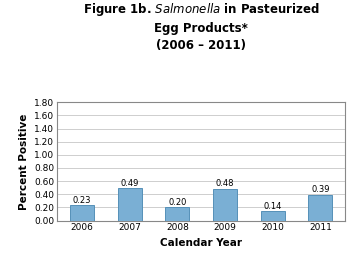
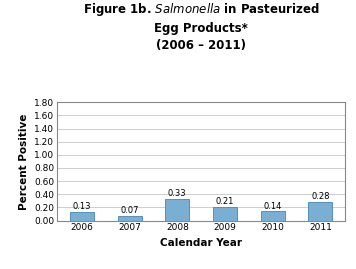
2006: 0.23 -> 0.13
2007: 0.49 -> 0.07
2008: 0.20 -> 0.33
2009: 0.48 -> 0.21
2011: 0.39 -> 0.28
